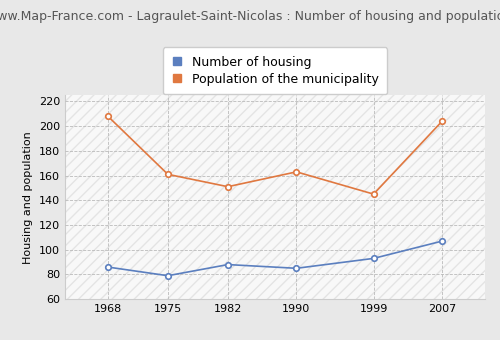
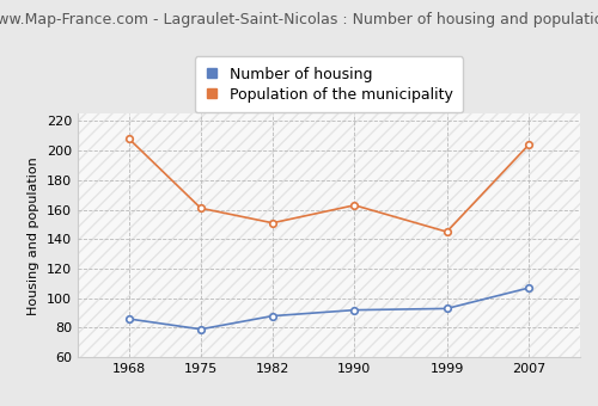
Number of housing/1990: 85 -> 92
